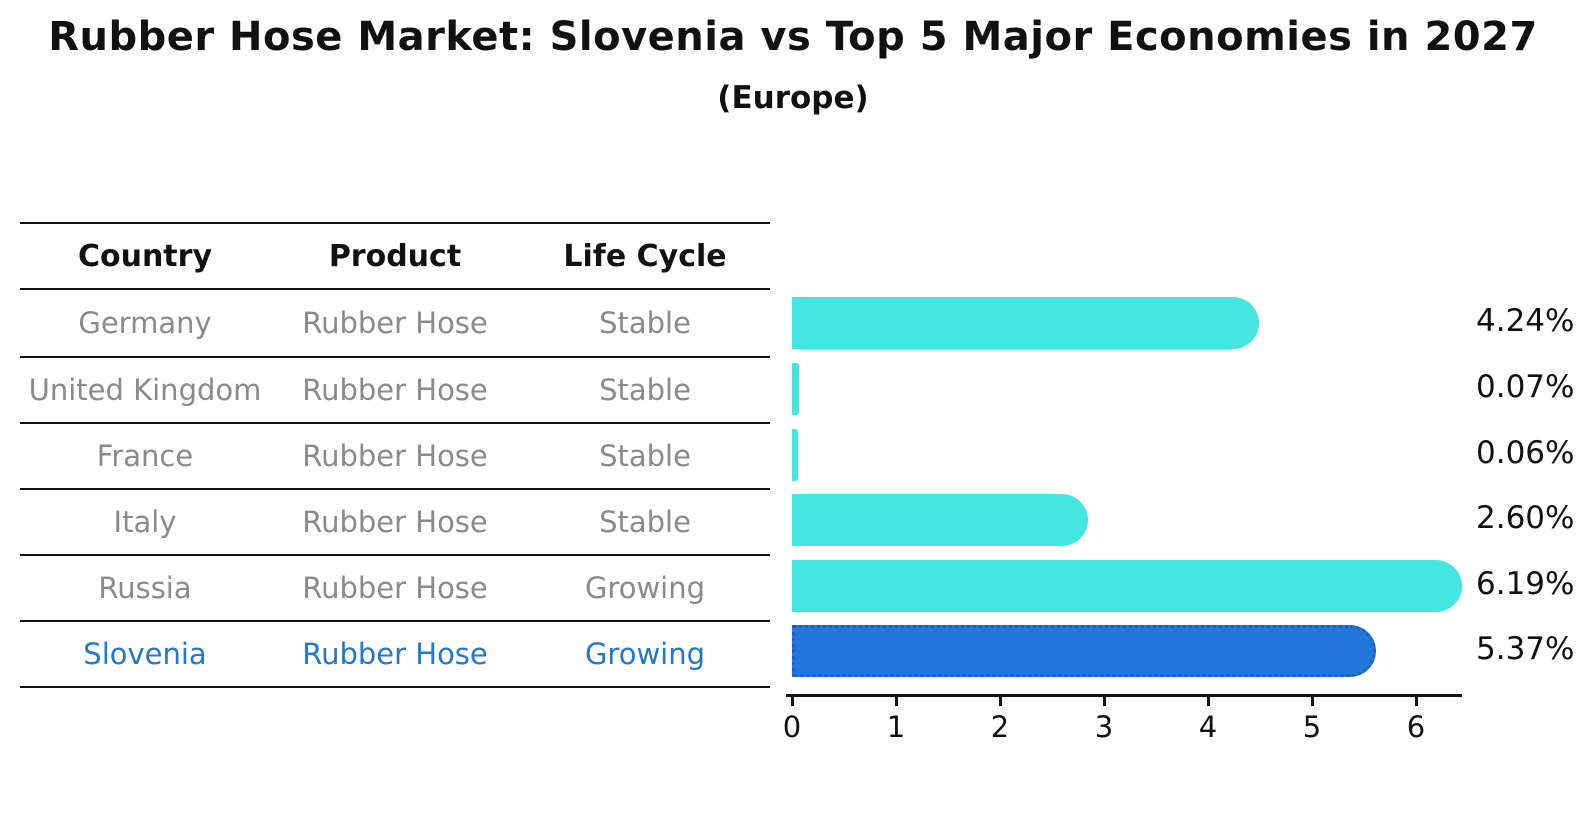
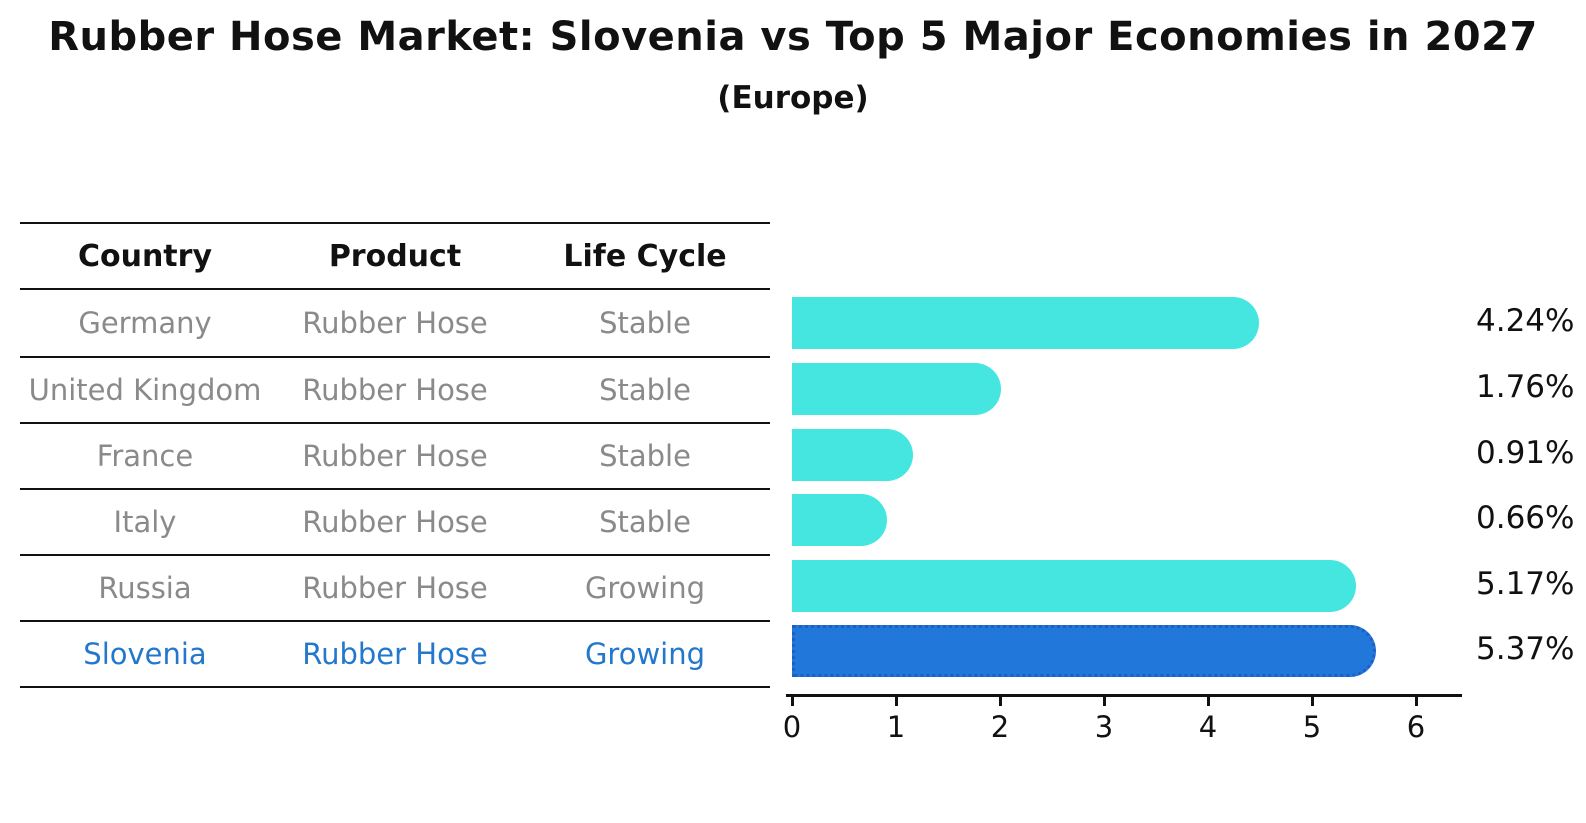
United Kingdom: 0.07% -> 1.76%
France: 0.06% -> 0.91%
Italy: 2.60% -> 0.66%
Russia: 6.19% -> 5.17%
